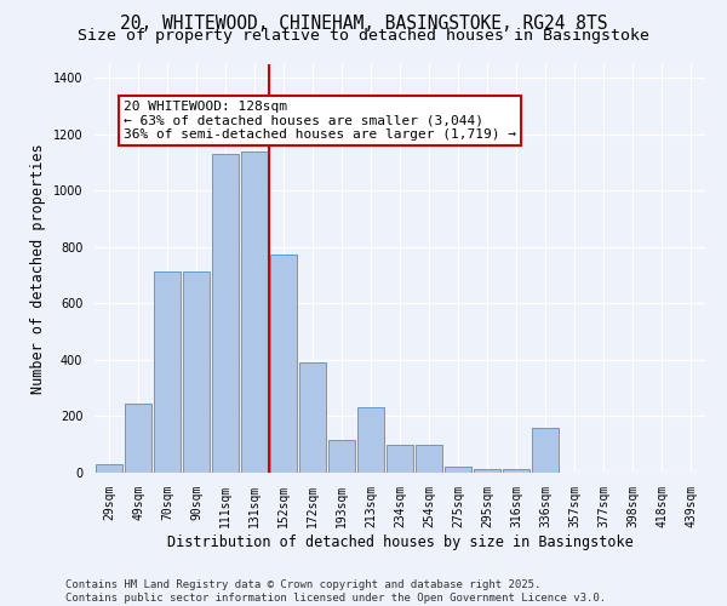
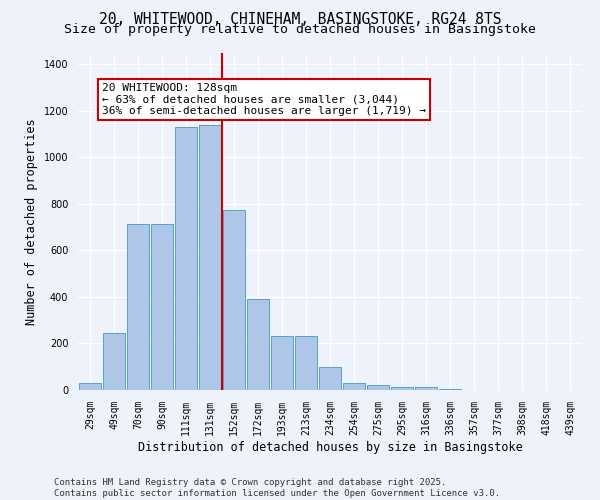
193sqm: 115 -> 230
254sqm: 100 -> 30
336sqm: 160 -> 5
